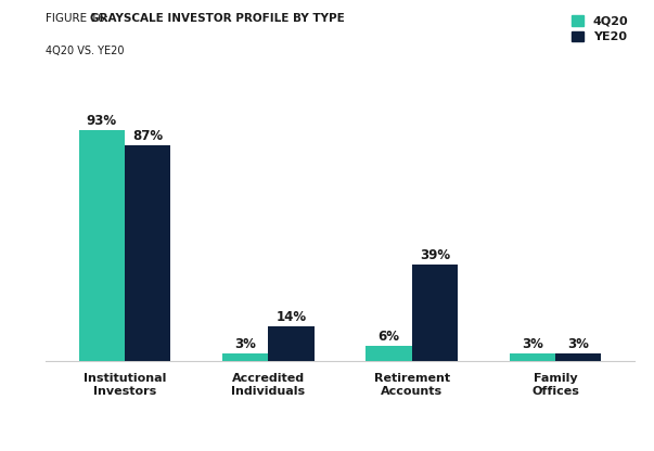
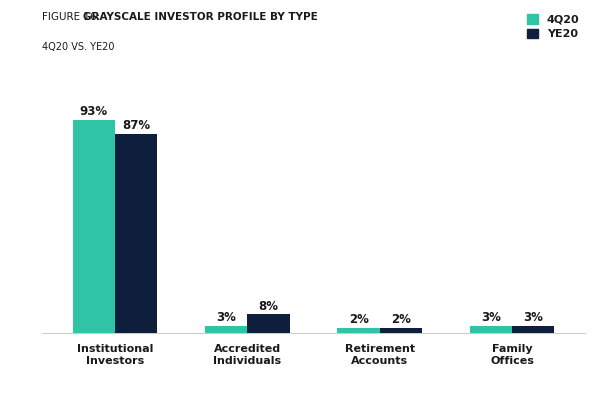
YE20/Accredited Individuals: 14% -> 8%
4Q20/Retirement Accounts: 6% -> 2%
YE20/Retirement Accounts: 39% -> 2%
